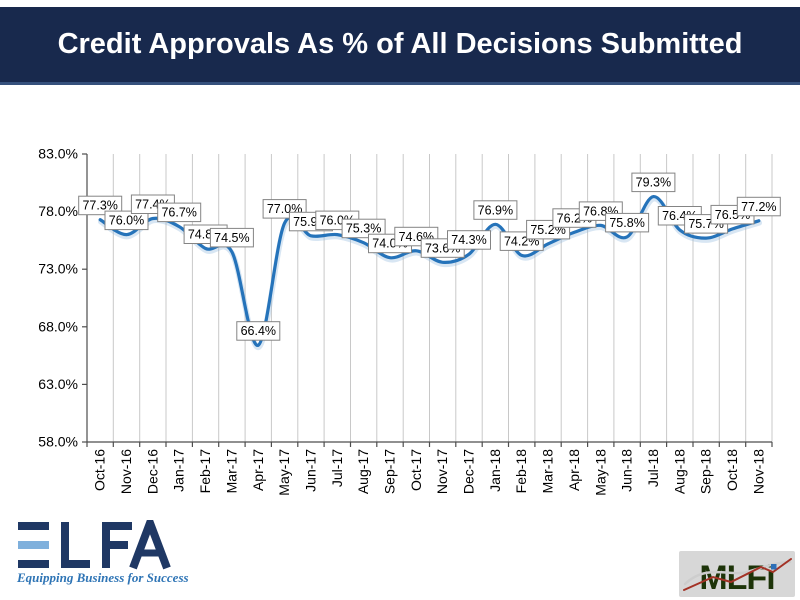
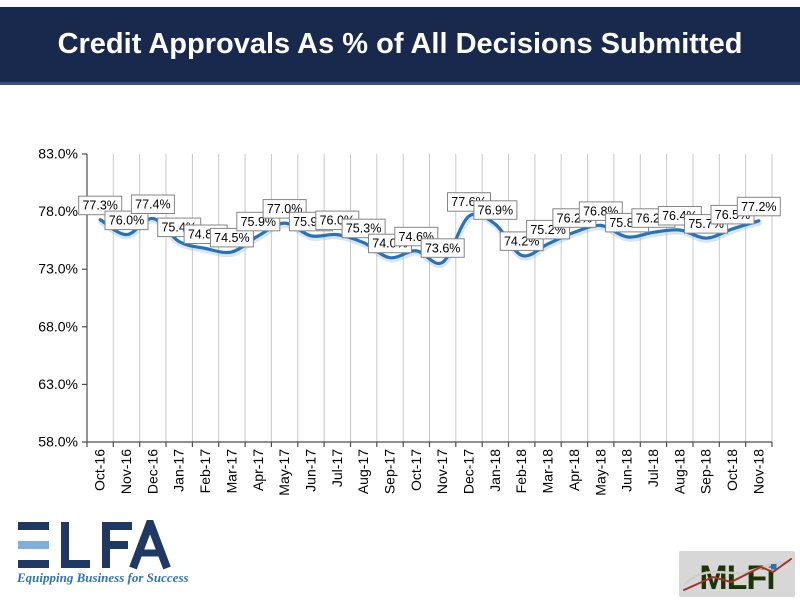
Jan-17: 76.7% -> 75.4%
Apr-17: 66.4% -> 75.9%
Dec-17: 74.3% -> 77.6%
Jul-18: 79.3% -> 76.2%
